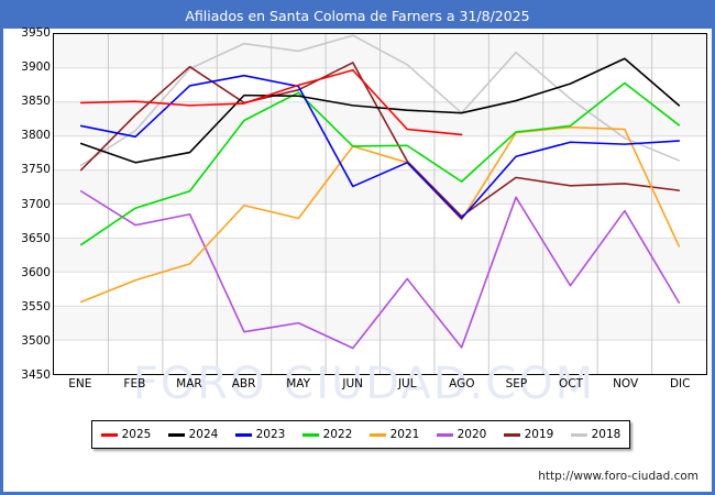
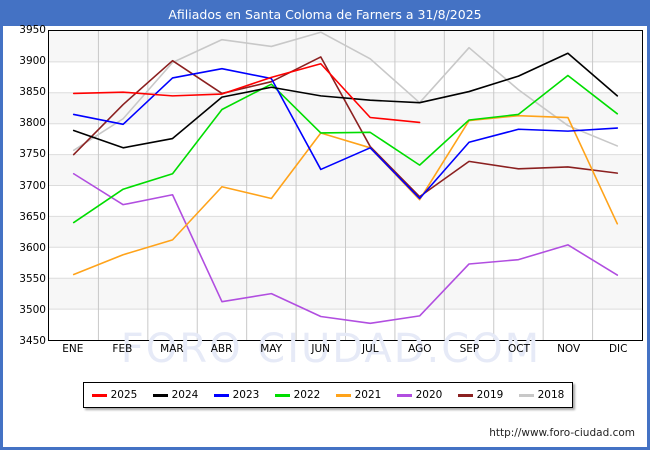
2024/ABR: 3860 -> 3840
2020/JUL: 3590 -> 3480
2020/SEP: 3710 -> 3570
2020/NOV: 3690 -> 3600
